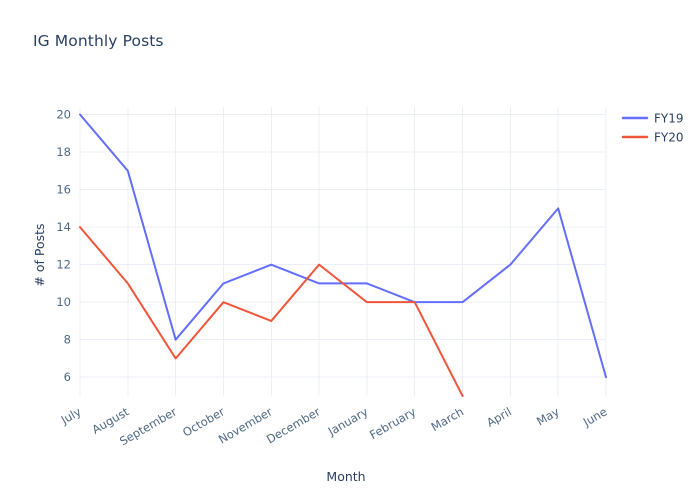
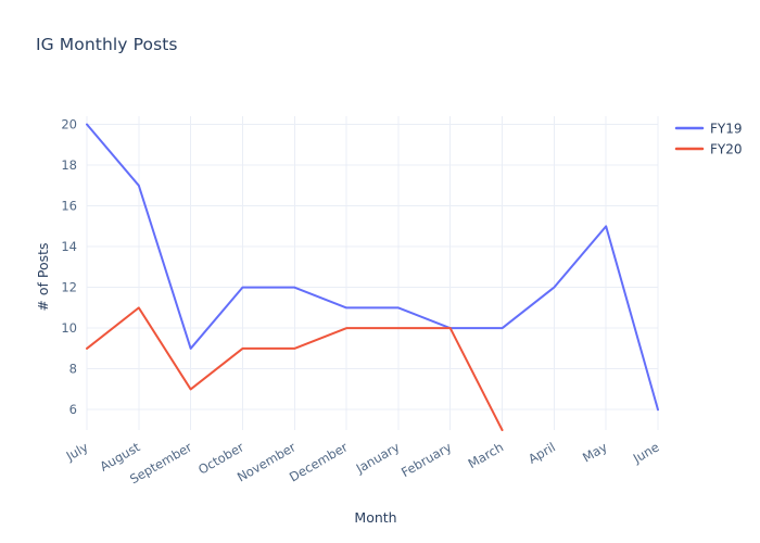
FY20/July: 14 -> 9
FY19/September: 8 -> 9
FY19/October: 11 -> 12
FY20/October: 10 -> 9
FY20/December: 12 -> 10
